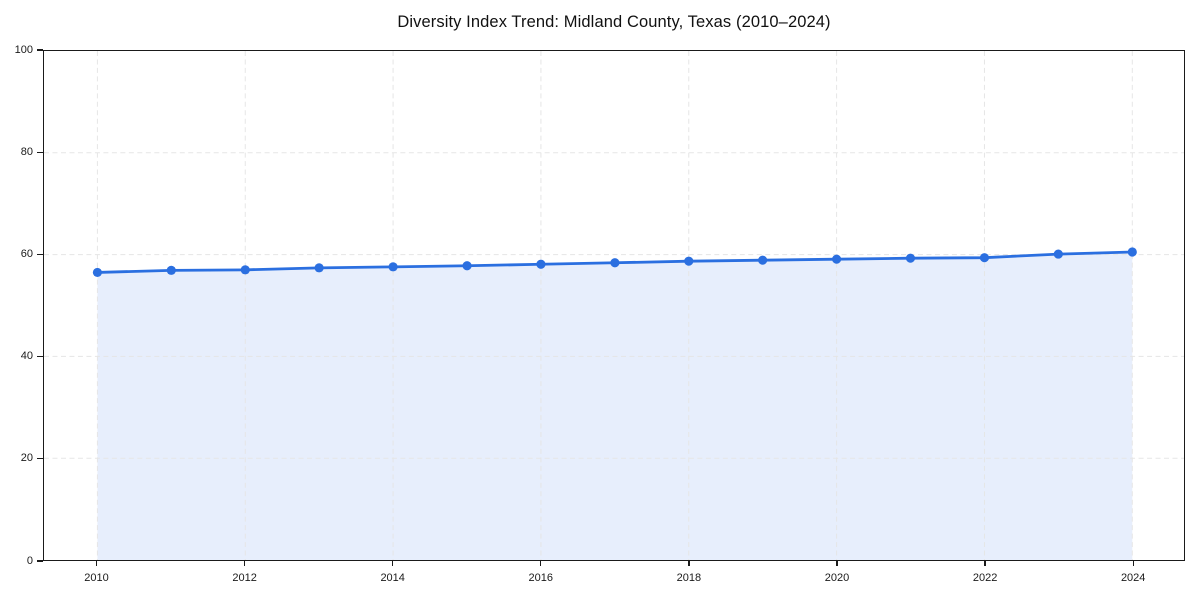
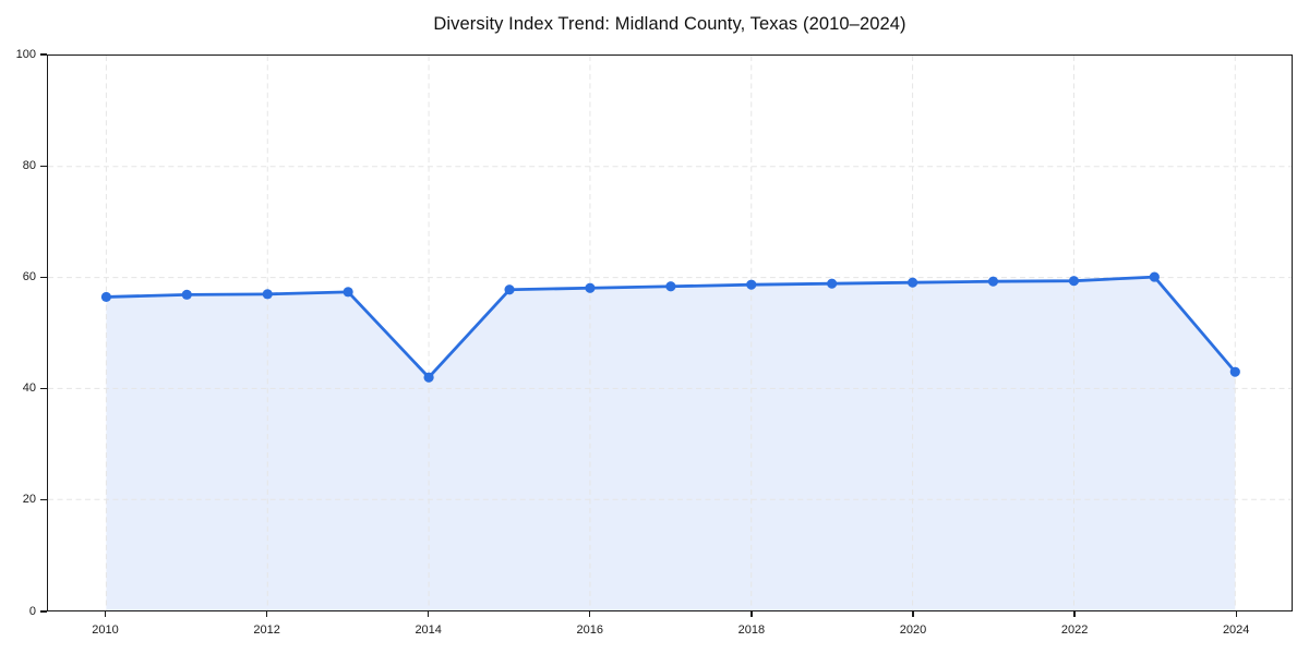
2014: 58 -> 42
2024: 60 -> 43
